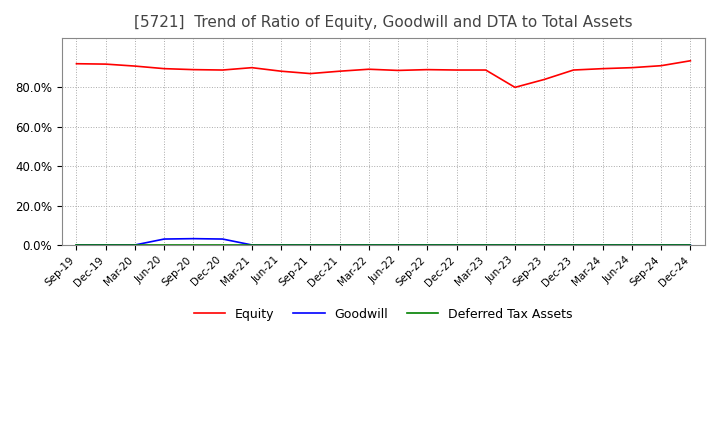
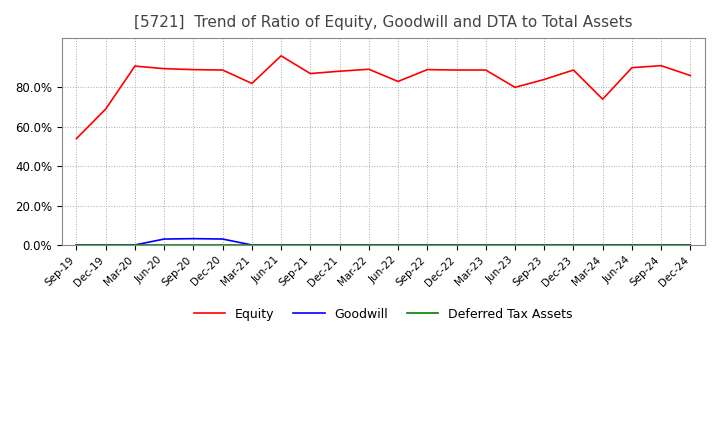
Equity/Sep-19: 92% -> 54%
Equity/Dec-19: 92% -> 69%
Equity/Mar-21: 90% -> 82%
Equity/Jun-21: 88% -> 96%
Equity/Jun-22: 89% -> 83%
Equity/Mar-24: 90% -> 74%
Equity/Dec-24: 94% -> 86%
